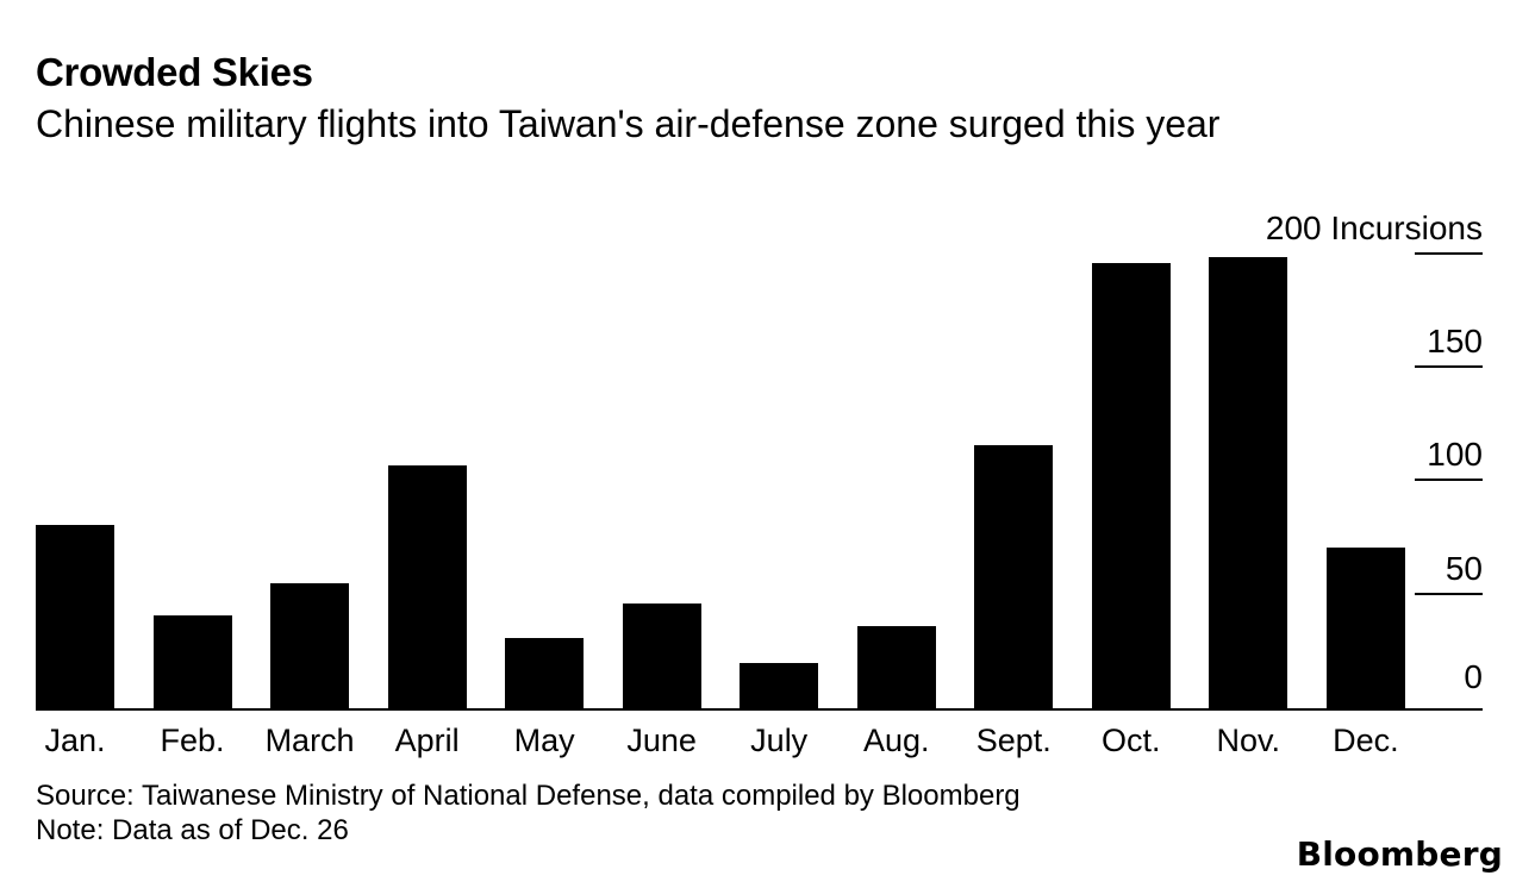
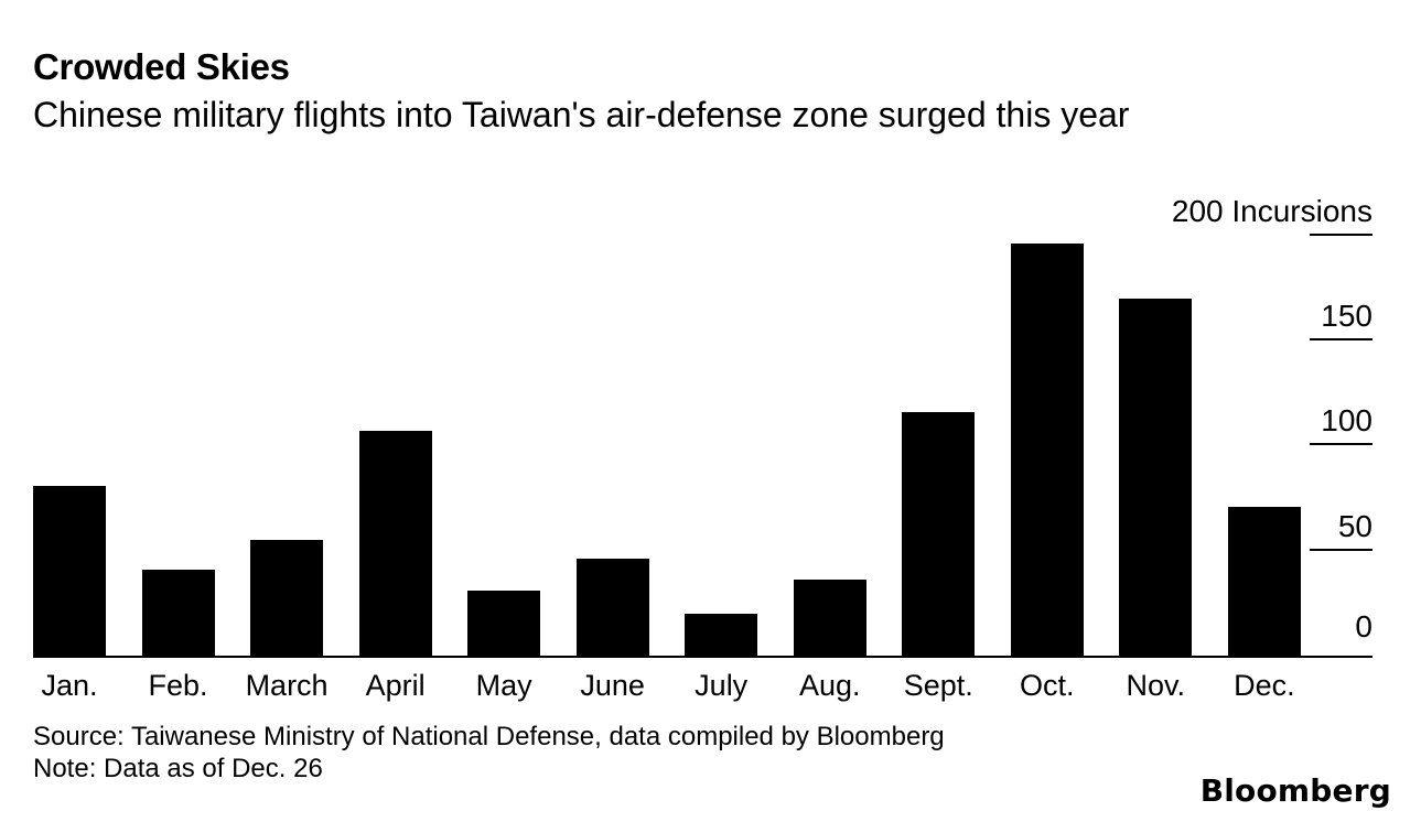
Nov.: 199 -> 170
